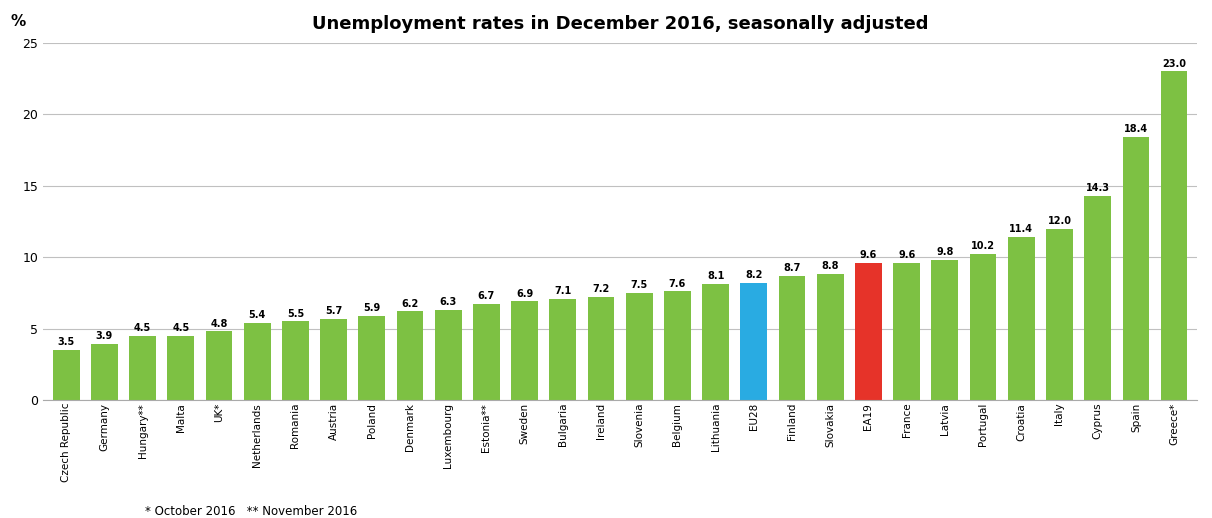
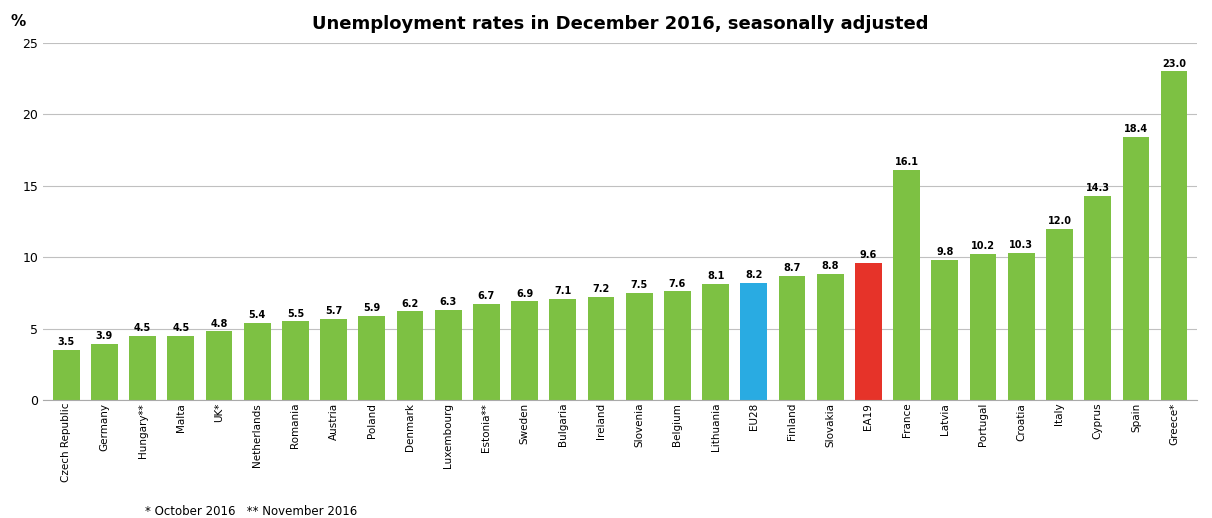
France: 9.6 -> 16.1
Croatia: 11.4 -> 10.3
